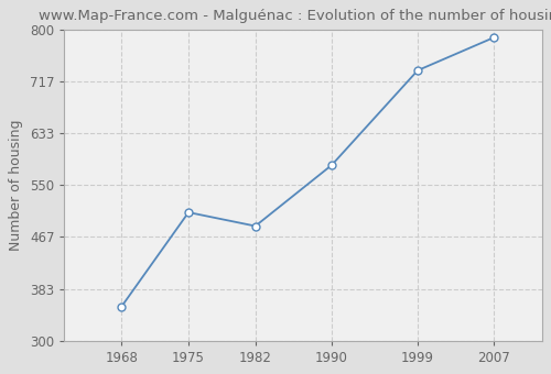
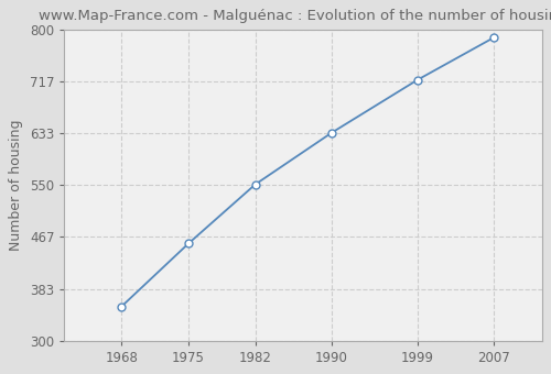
1975: 506 -> 456
1982: 484 -> 551
1990: 582 -> 634
1999: 734 -> 719
